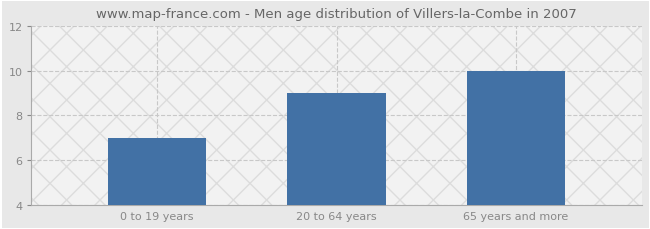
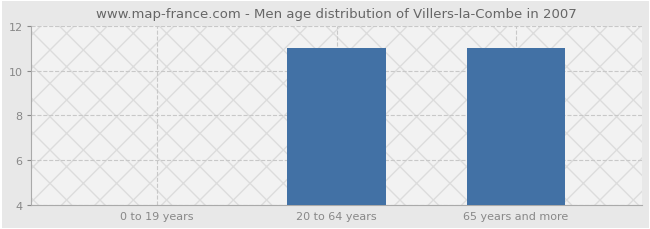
0 to 19 years: 7 -> 4
20 to 64 years: 9 -> 11
65 years and more: 10 -> 11
